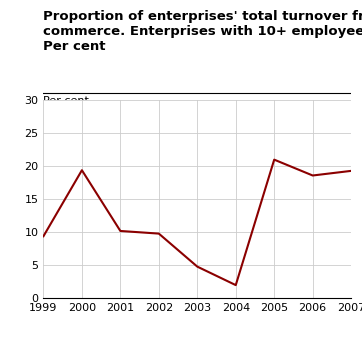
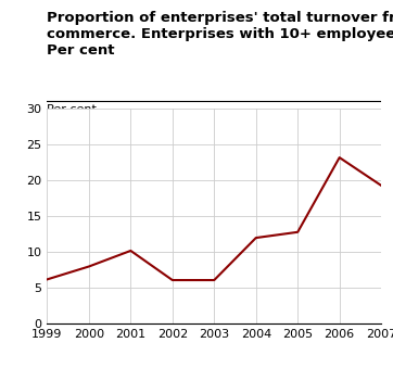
1999: 9.4 -> 6.2
2000: 19.4 -> 8.0
2002: 9.8 -> 6.1
2003: 4.8 -> 6.1
2004: 2.0 -> 12.0
2005: 21.0 -> 12.8
2006: 18.6 -> 23.2
